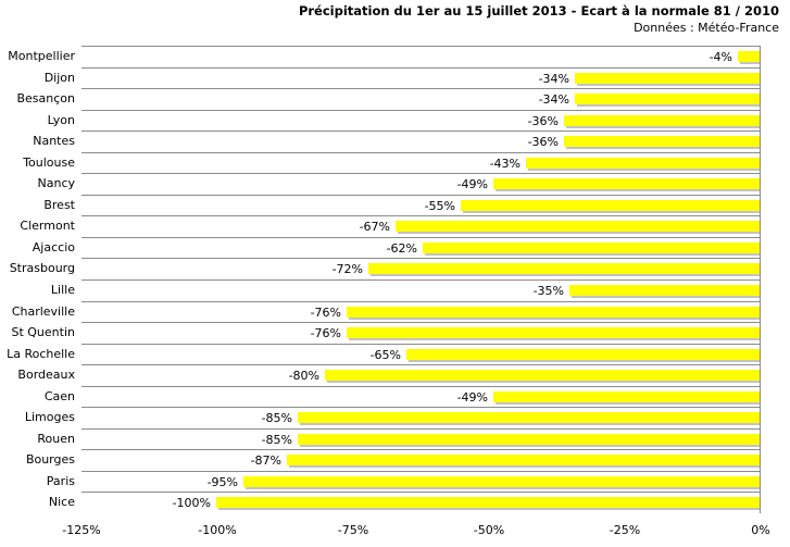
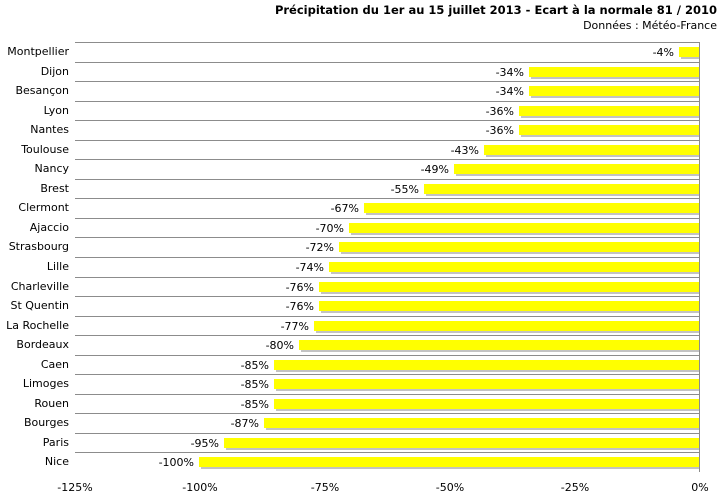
Ajaccio: -62% -> -70%
Lille: -35% -> -74%
La Rochelle: -65% -> -77%
Caen: -49% -> -85%
